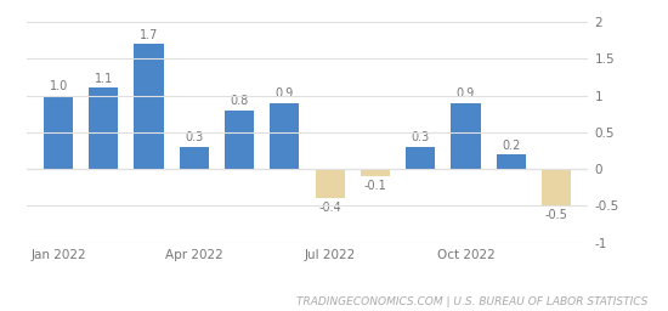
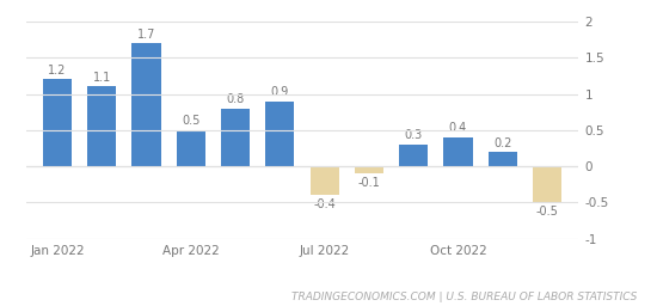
Jan 2022: 1.0 -> 1.2
Apr 2022: 0.3 -> 0.5
Oct 2022: 0.9 -> 0.4
